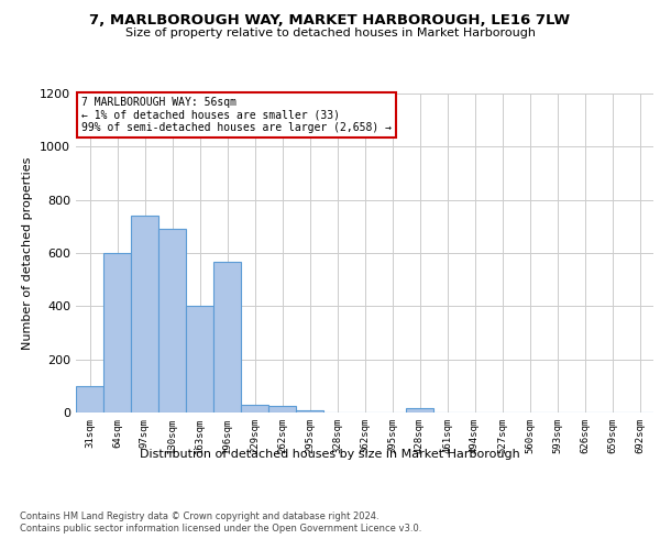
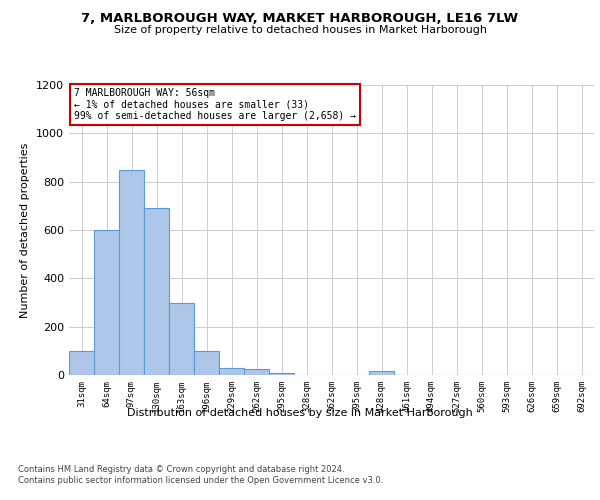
97sqm: 740 -> 850
163sqm: 400 -> 300
196sqm: 565 -> 100
